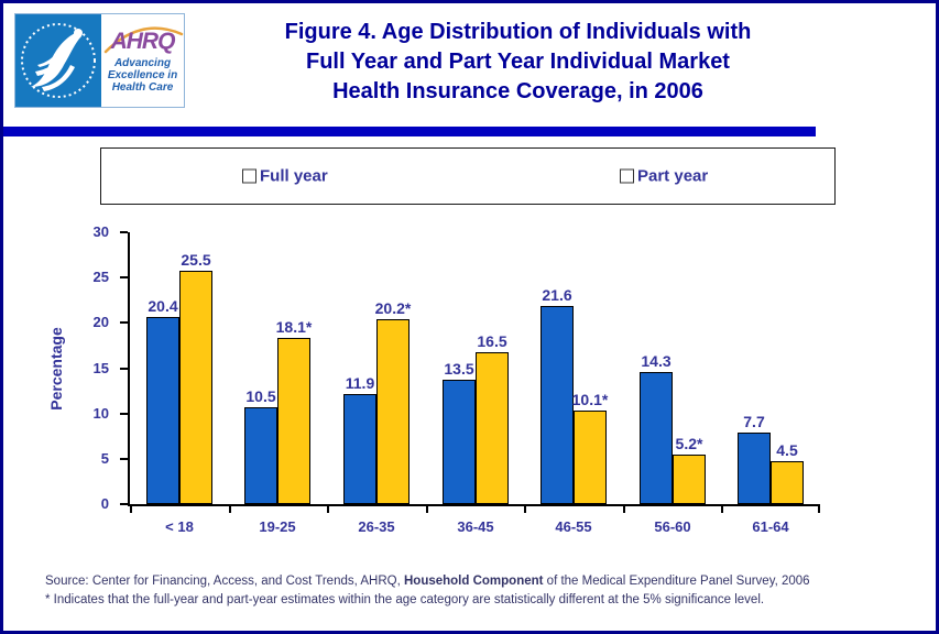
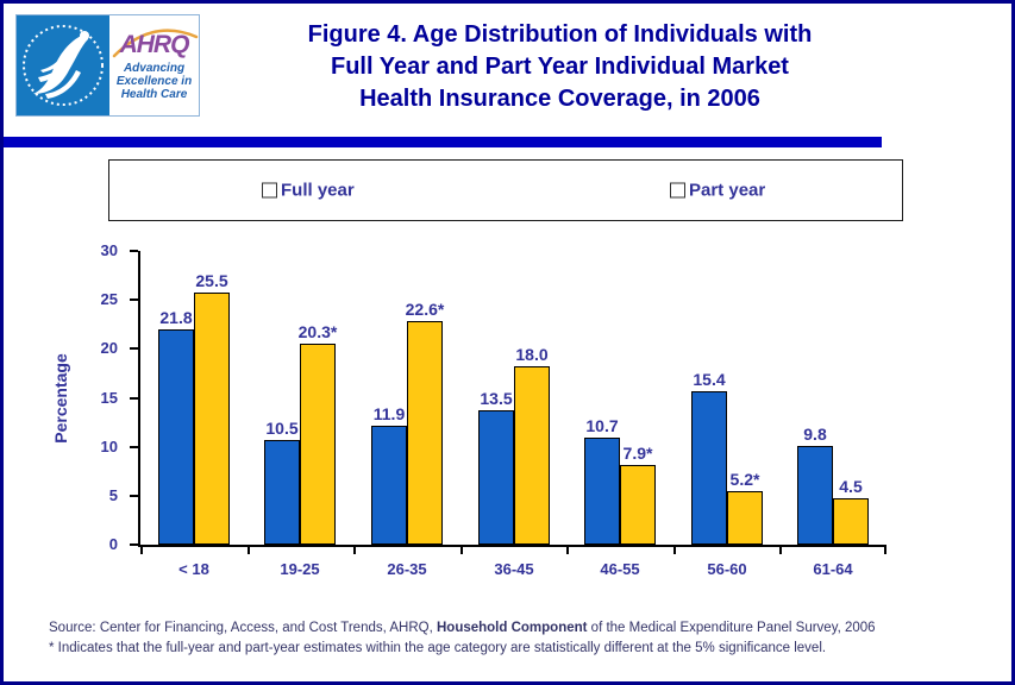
Full year/< 18: 20.4 -> 21.8
Part year/19-25: 18.1 -> 20.3
Part year/26-35: 20.2 -> 22.6
Part year/36-45: 16.5 -> 18.0
Full year/46-55: 21.6 -> 10.7
Part year/46-55: 10.1 -> 7.9
Full year/56-60: 14.3 -> 15.4
Full year/61-64: 7.7 -> 9.8
